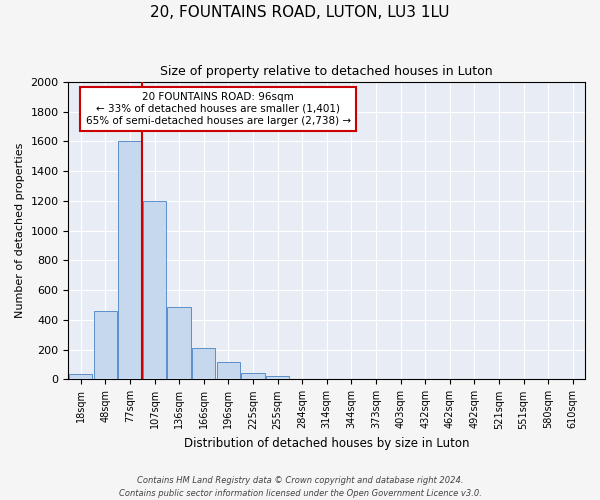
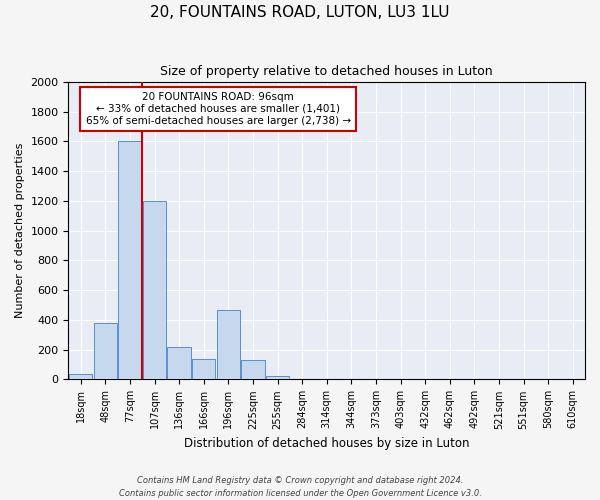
48sqm: 460 -> 380
136sqm: 490 -> 220
166sqm: 210 -> 140
196sqm: 120 -> 470
225sqm: 40 -> 130
